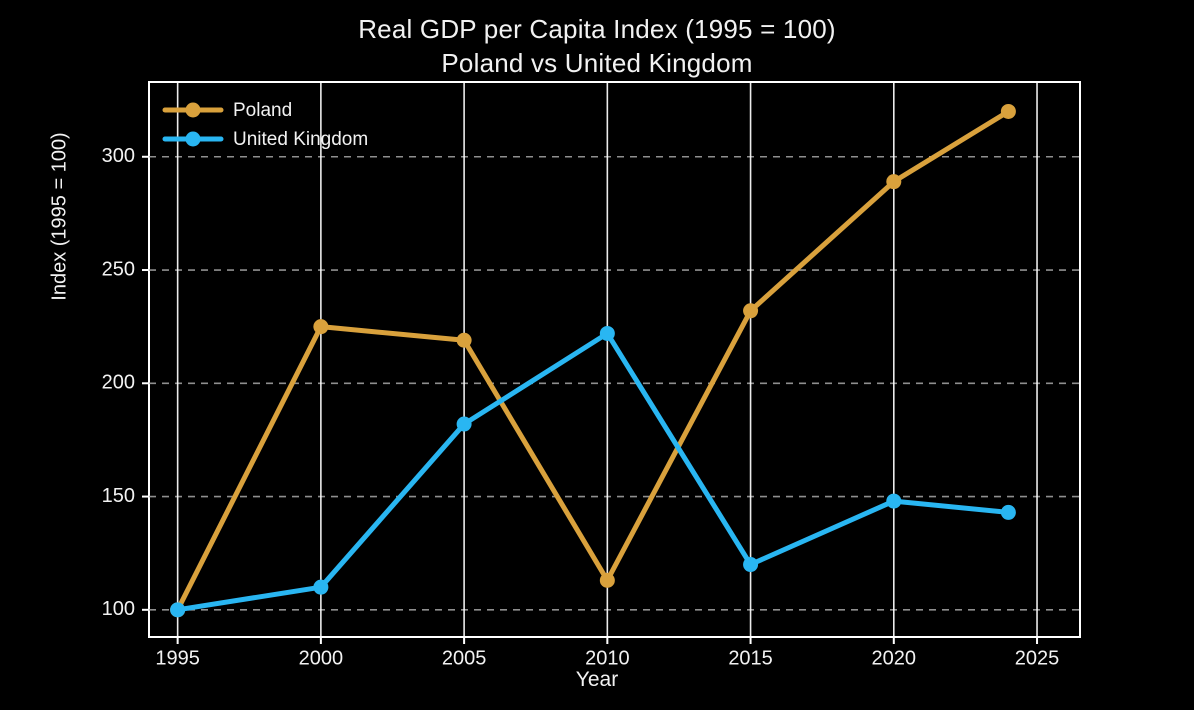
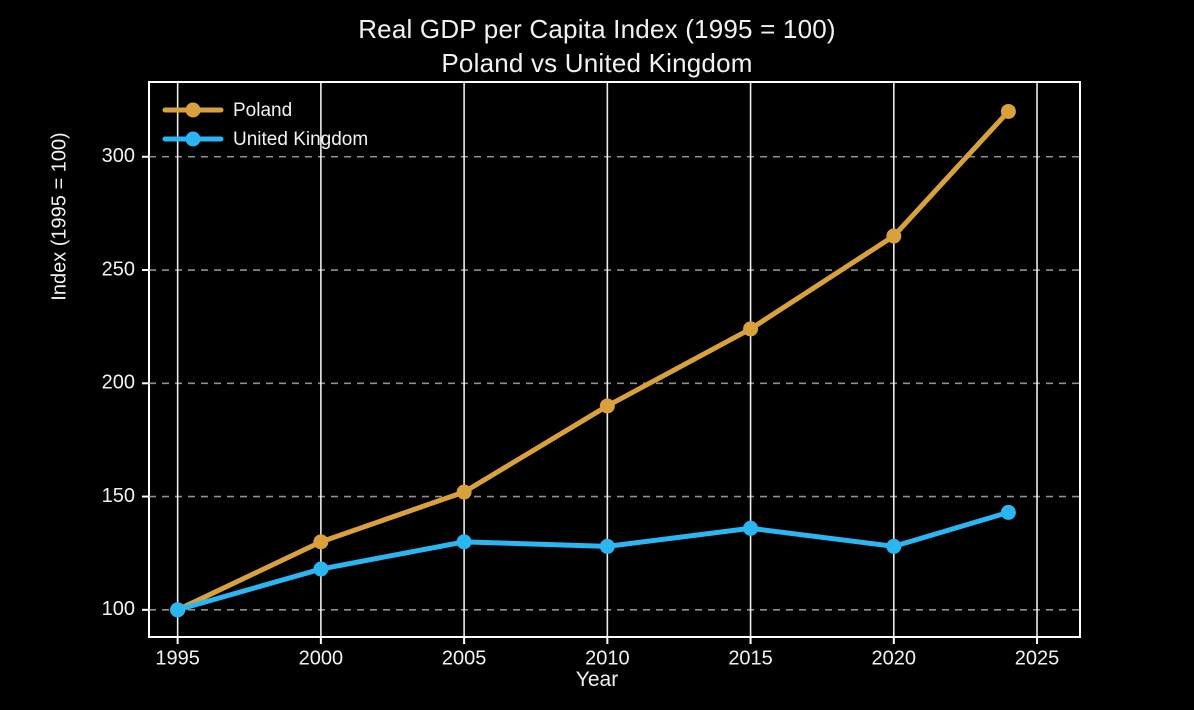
Poland/2000: 225 -> 130
United Kingdom/2000: 110 -> 118
Poland/2005: 219 -> 152
United Kingdom/2005: 182 -> 130
Poland/2010: 113 -> 190
United Kingdom/2010: 222 -> 128
Poland/2015: 232 -> 224
United Kingdom/2015: 120 -> 136
Poland/2020: 289 -> 265
United Kingdom/2020: 148 -> 128
